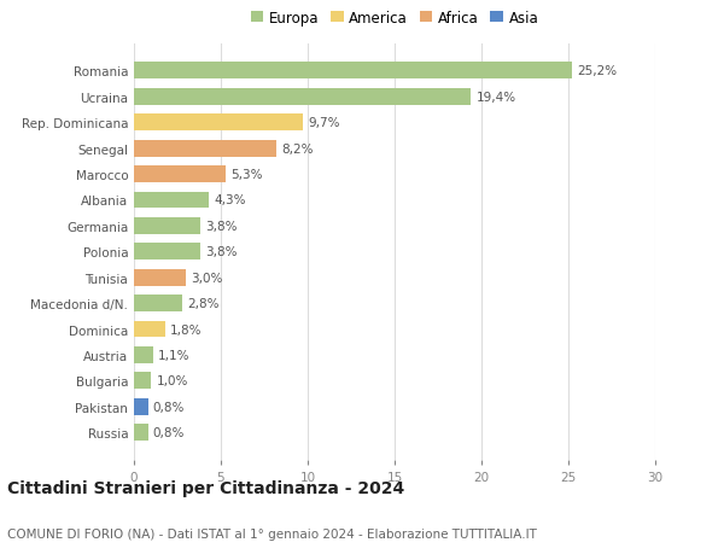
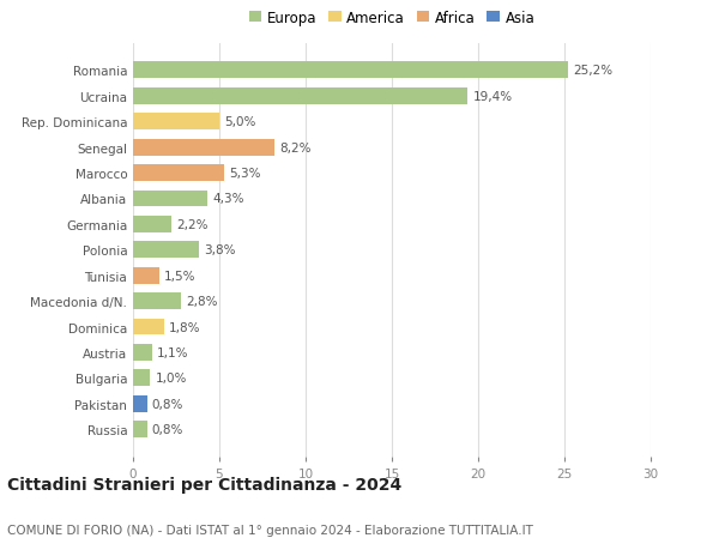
Rep. Dominicana: 9,7% -> 5,0%
Germania: 3,8% -> 2,2%
Tunisia: 3,0% -> 1,5%
